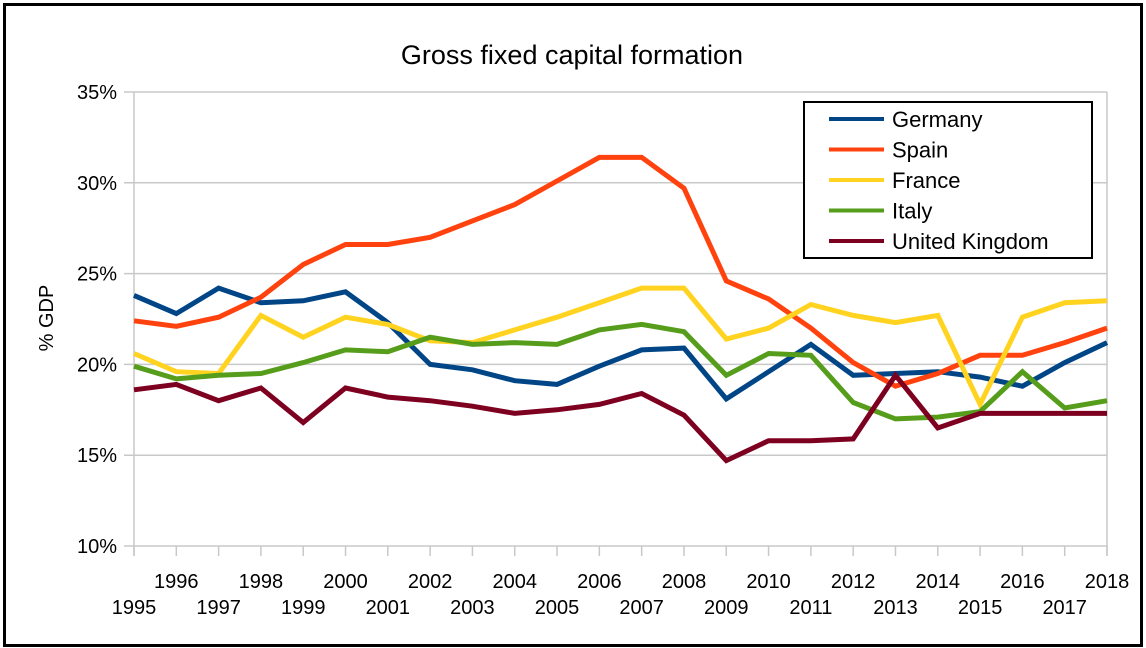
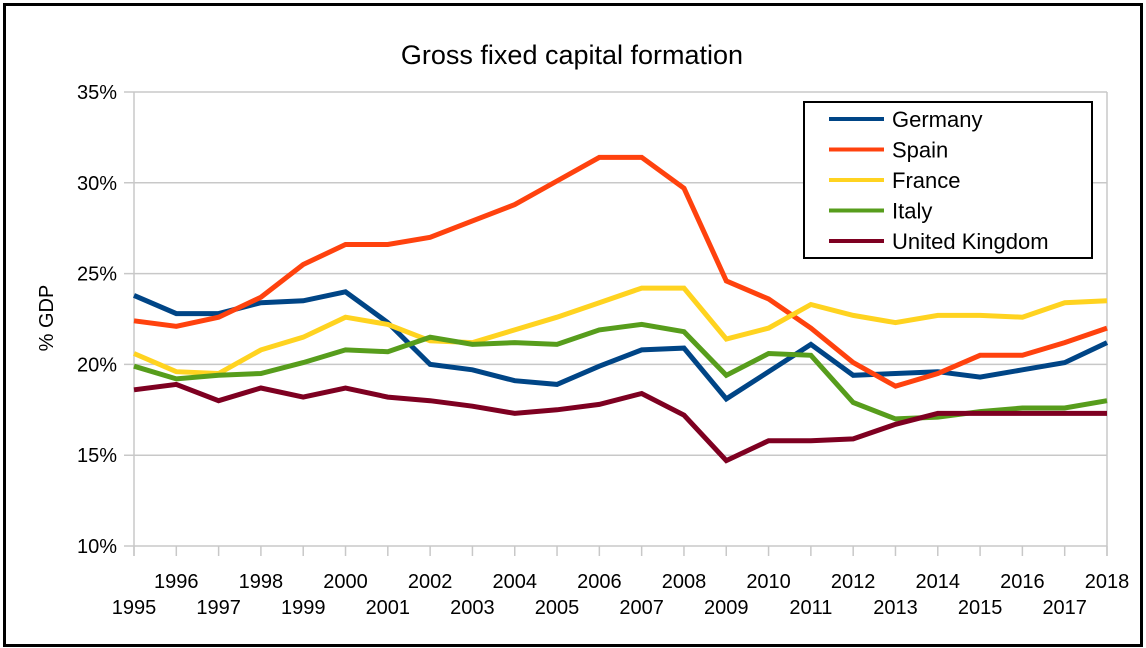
Germany/1997: 24.2% -> 22.8%
France/1998: 22.7% -> 20.8%
United Kingdom/1999: 16.8% -> 18.2%
United Kingdom/2013: 19.4% -> 16.7%
United Kingdom/2014: 16.5% -> 17.3%
France/2015: 17.8% -> 22.7%
Germany/2016: 18.8% -> 19.7%
Italy/2016: 19.6% -> 17.6%
